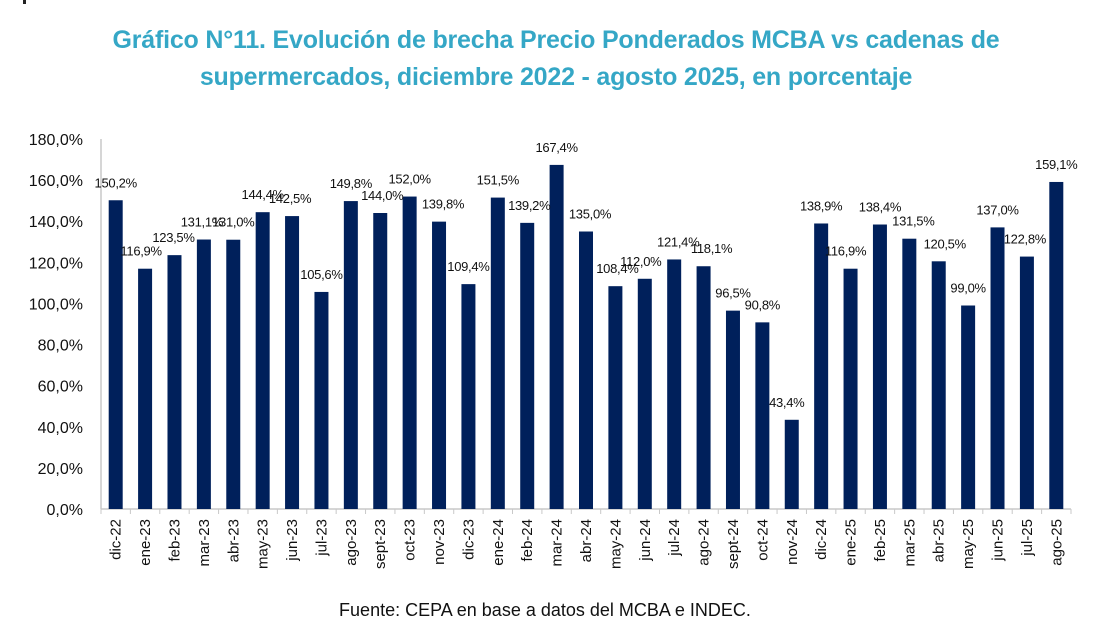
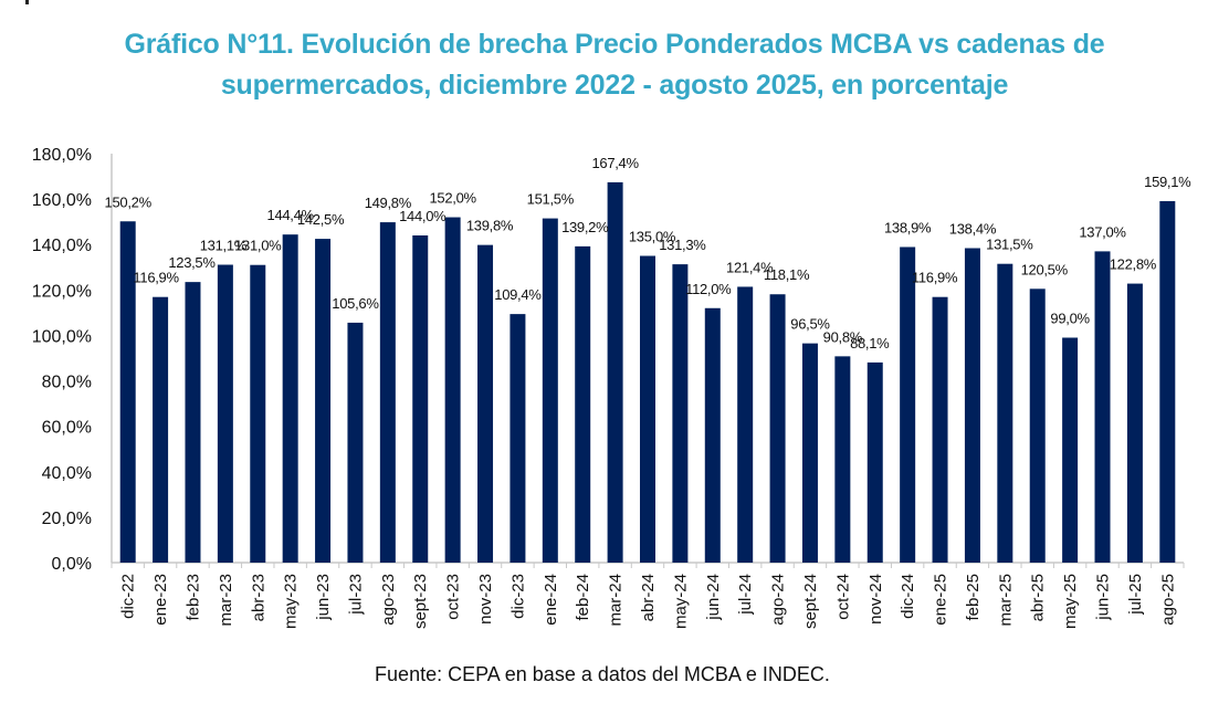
may-24: 108,4% -> 131,3%
nov-24: 43,4% -> 88,1%
